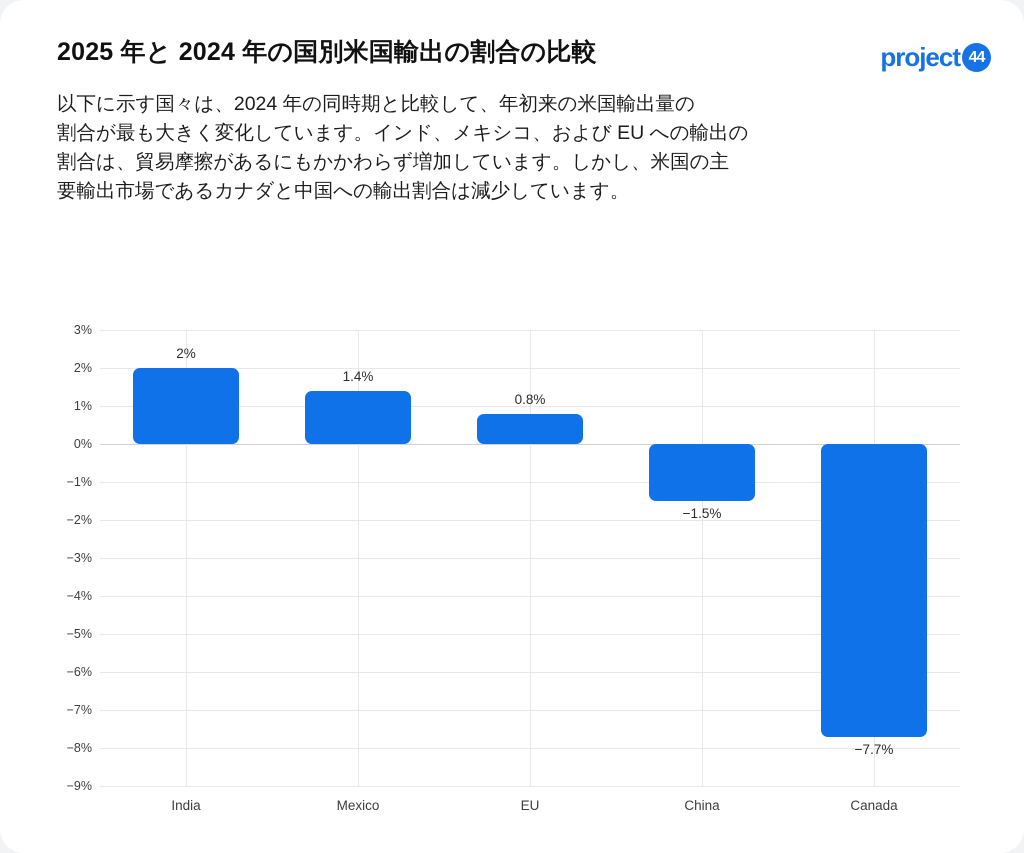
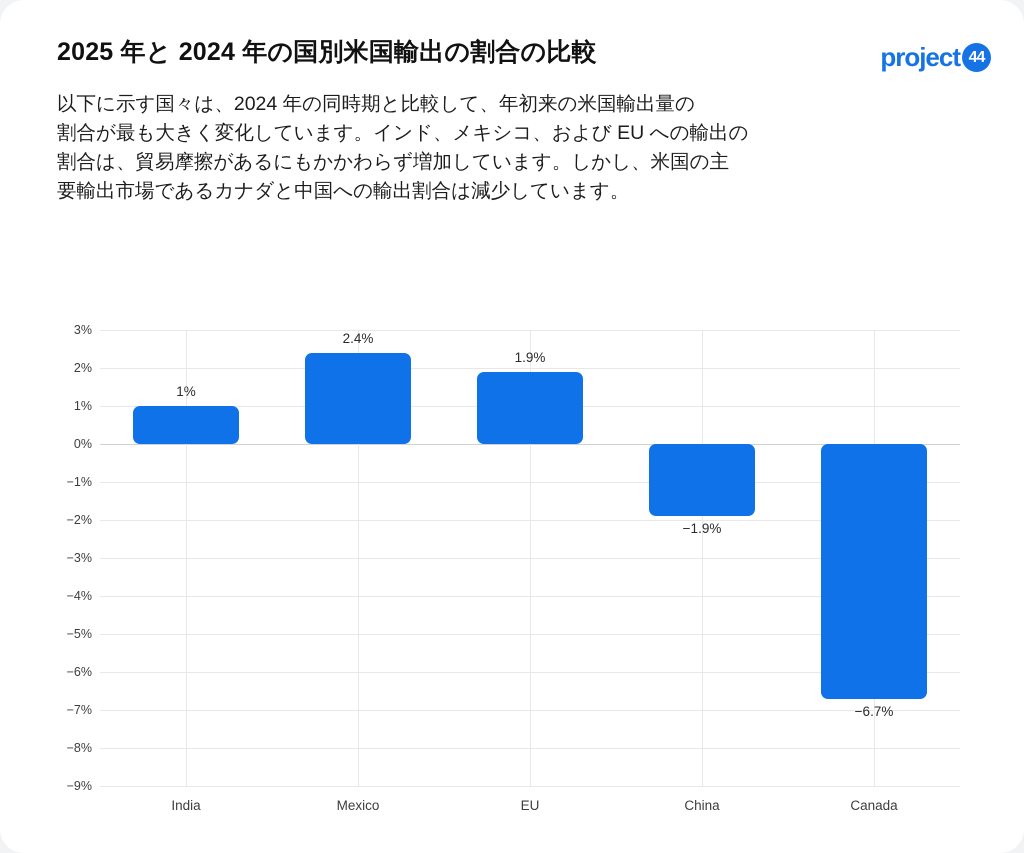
India: 2% -> 1%
Mexico: 1.4% -> 2.4%
EU: 0.8% -> 1.9%
China: −1.5% -> −1.9%
Canada: −7.7% -> −6.7%
